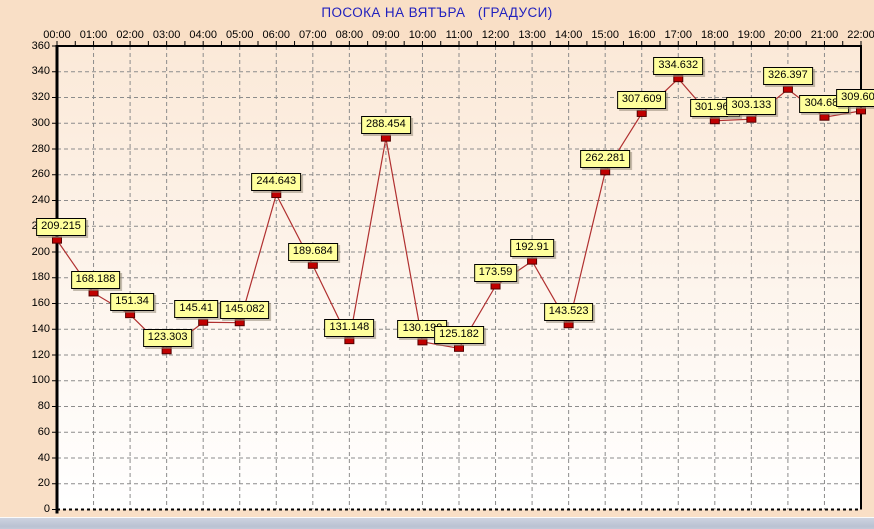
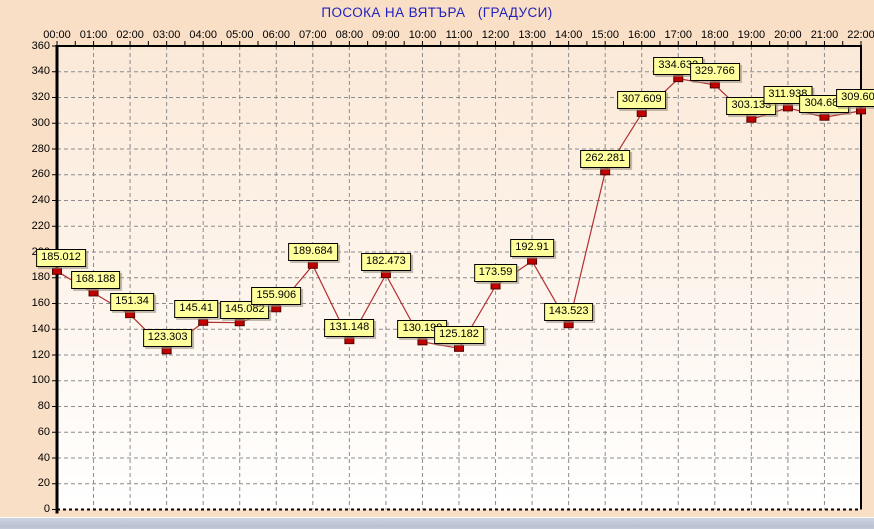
00:00: 209.215 -> 185.012
06:00: 244.643 -> 155.906
09:00: 288.454 -> 182.473
18:00: 301.963 -> 329.766
20:00: 326.397 -> 311.938
